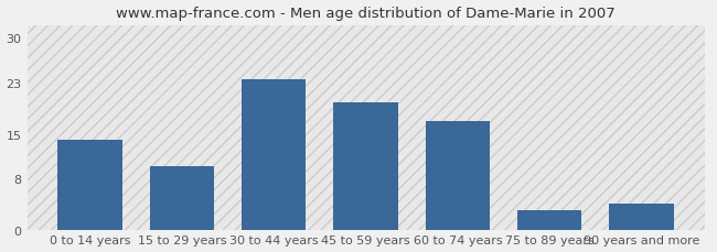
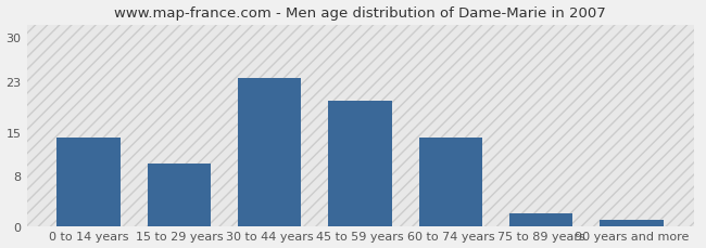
60 to 74 years: 17.0 -> 14.0
75 to 89 years: 3.0 -> 2.0
90 years and more: 4.0 -> 1.0
